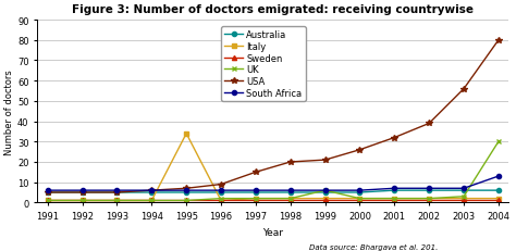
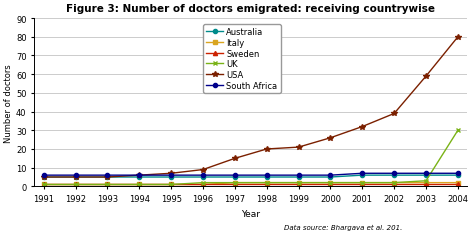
Italy/1995: 34 -> 1
UK/1999: 6 -> 2
USA/2003: 56 -> 59
South Africa/2004: 13 -> 7
